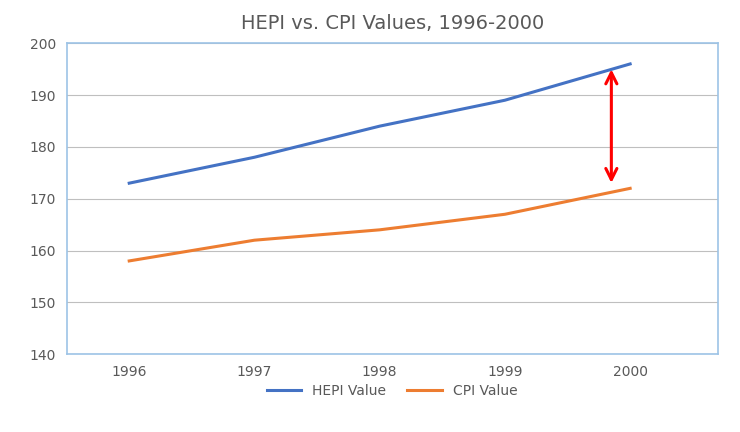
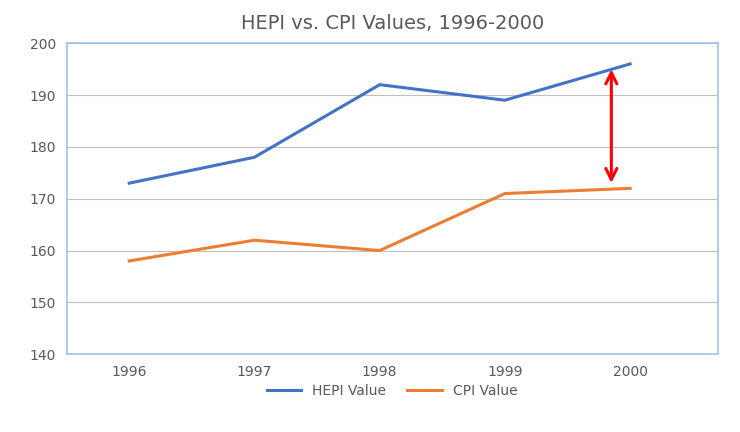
HEPI Value/1998: 184 -> 192
CPI Value/1998: 164 -> 160
CPI Value/1999: 167 -> 171
